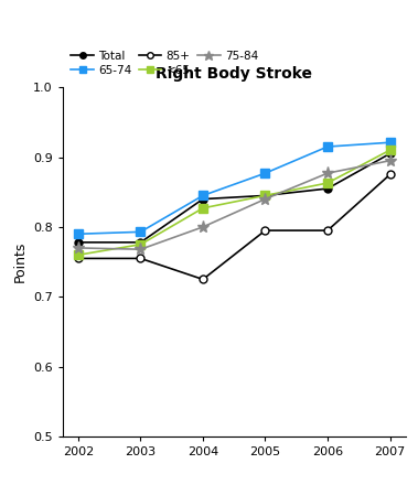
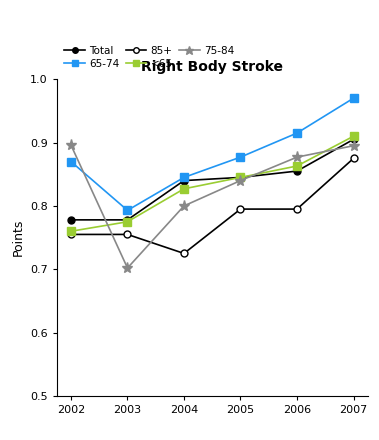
65-74/2002: 0.790 -> 0.870
75-84/2002: 0.770 -> 0.896
75-84/2003: 0.768 -> 0.702
65-74/2007: 0.921 -> 0.970
